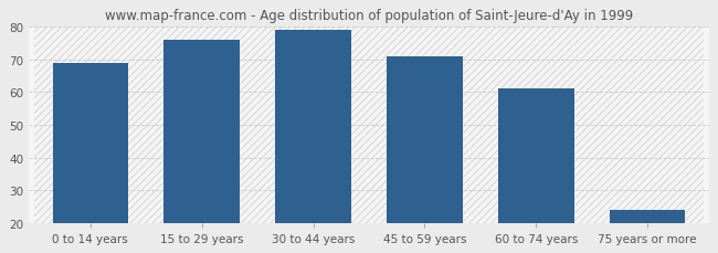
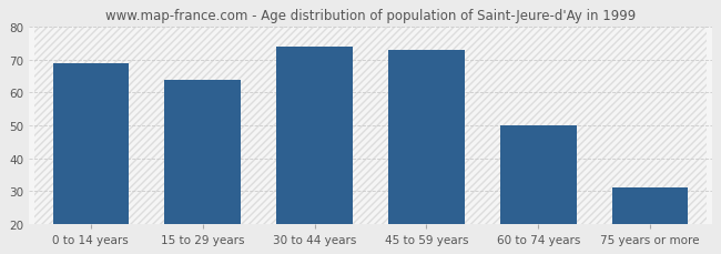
15 to 29 years: 76 -> 64
30 to 44 years: 79 -> 74
45 to 59 years: 71 -> 73
60 to 74 years: 61 -> 50
75 years or more: 24 -> 31
